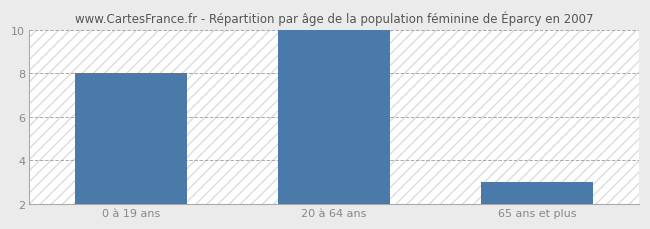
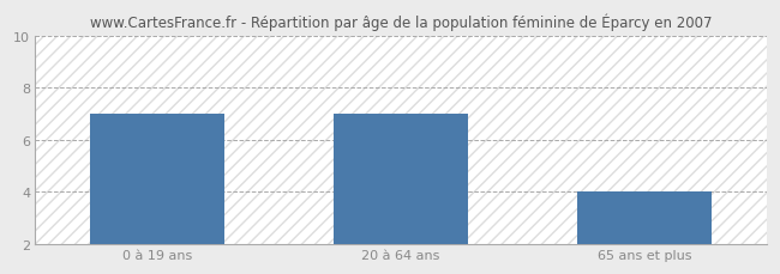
0 à 19 ans: 8 -> 7
20 à 64 ans: 10 -> 7
65 ans et plus: 3 -> 4
